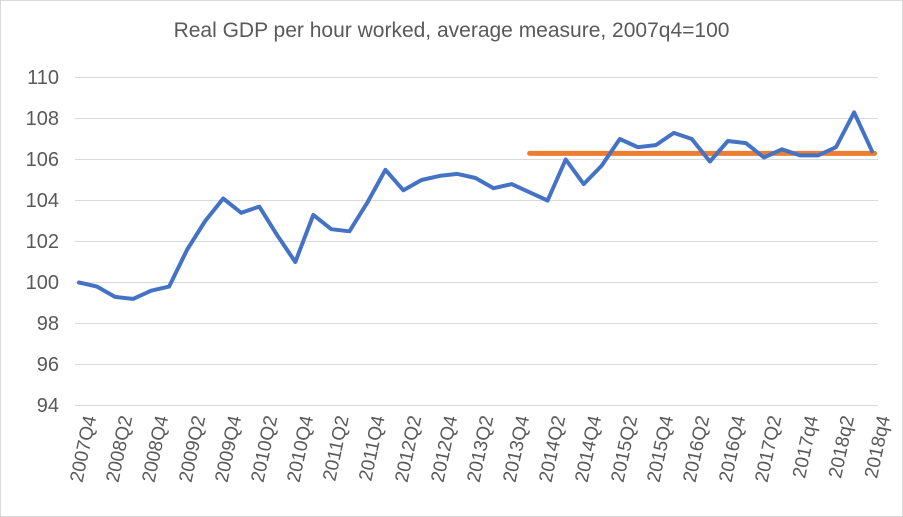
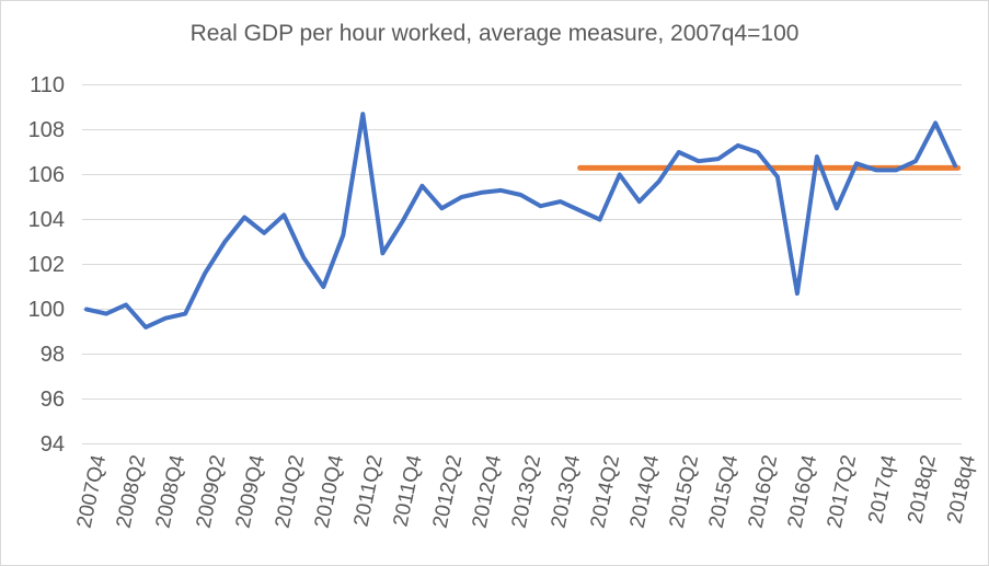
2008Q2: 99.3 -> 100.2
2010Q2: 103.7 -> 104.2
2011Q2: 102.6 -> 108.7
2016Q4: 106.9 -> 100.7
2017Q2: 106.1 -> 104.5
